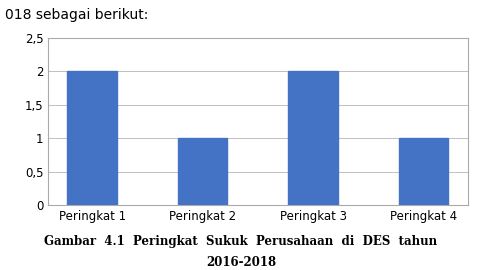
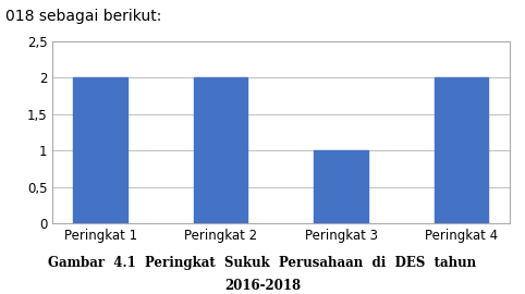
Peringkat 2: 1 -> 2
Peringkat 3: 2 -> 1
Peringkat 4: 1 -> 2
